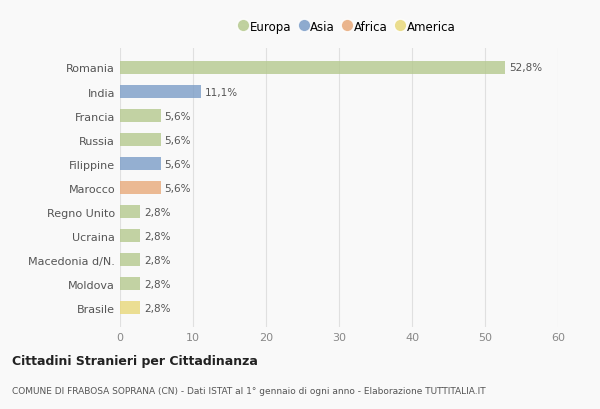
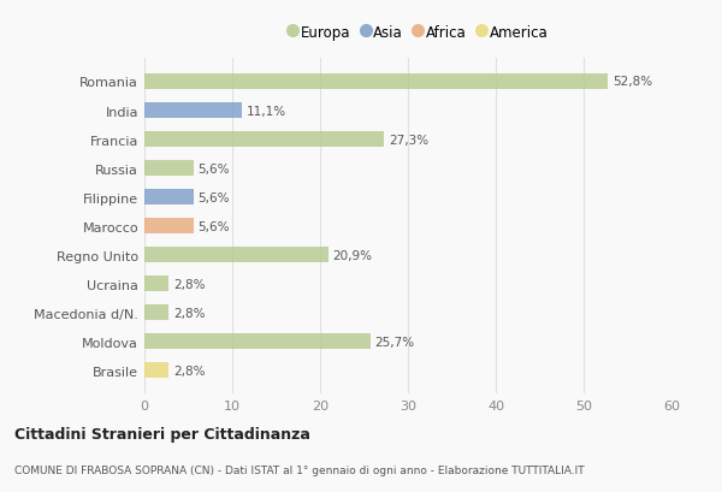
Francia: 5,6% -> 27,3%
Regno Unito: 2,8% -> 20,9%
Moldova: 2,8% -> 25,7%
